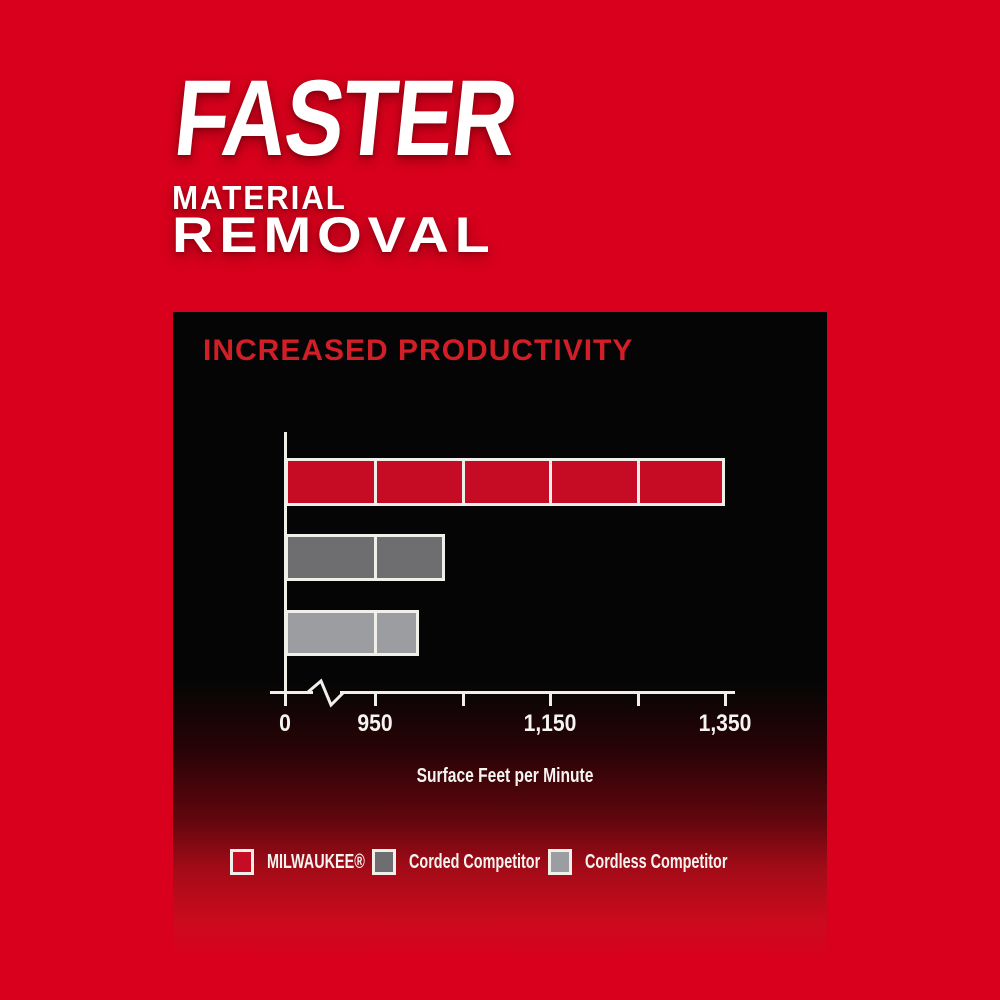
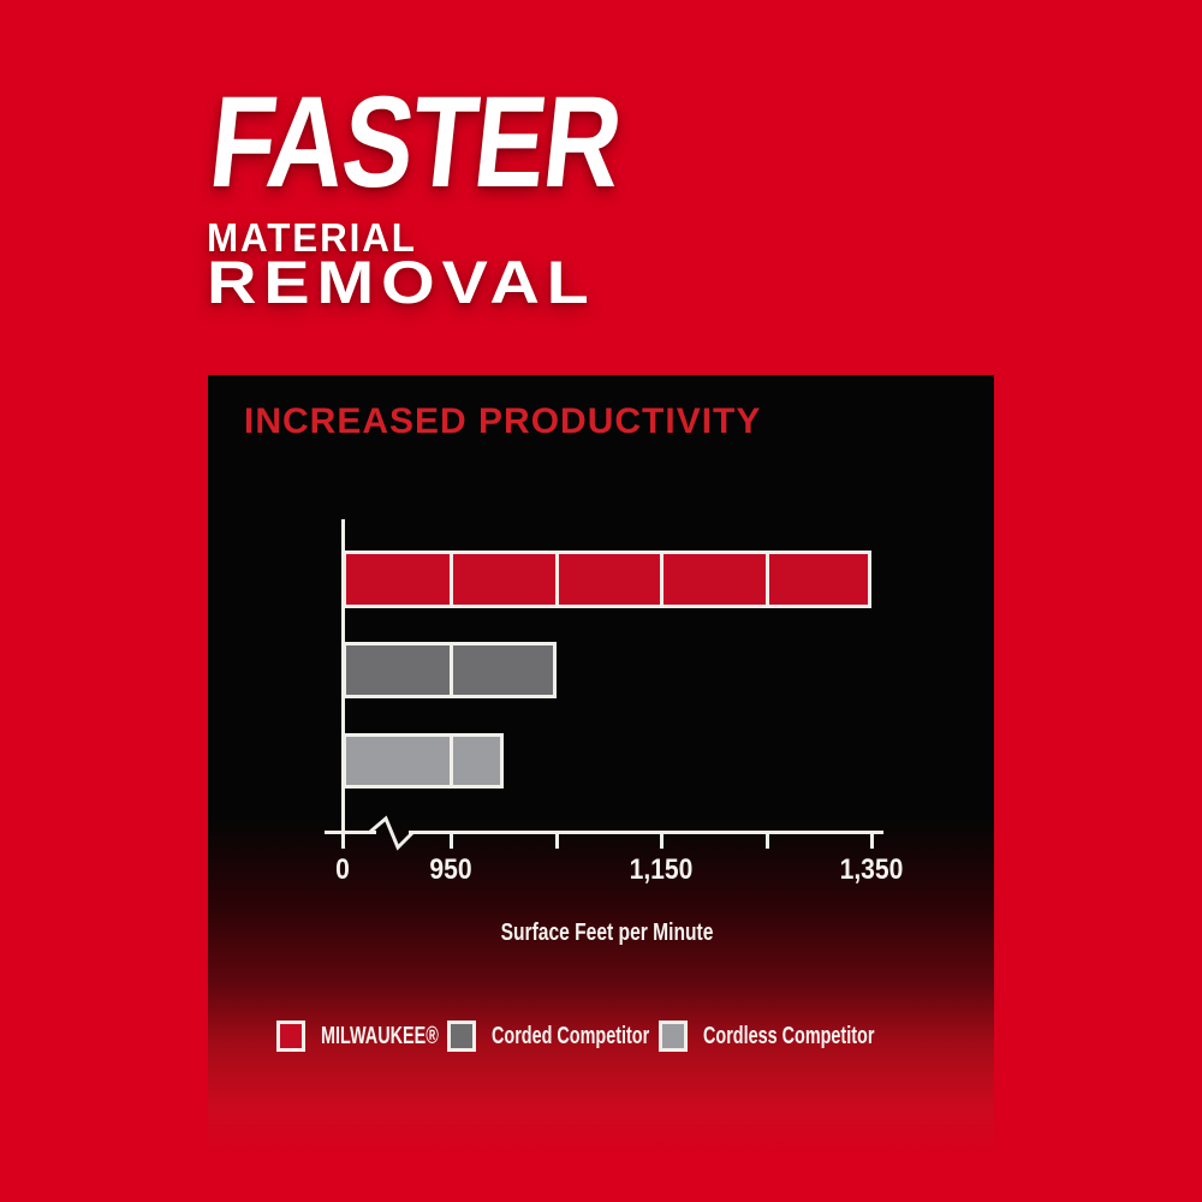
Corded Competitor: 1030 -> 1050
